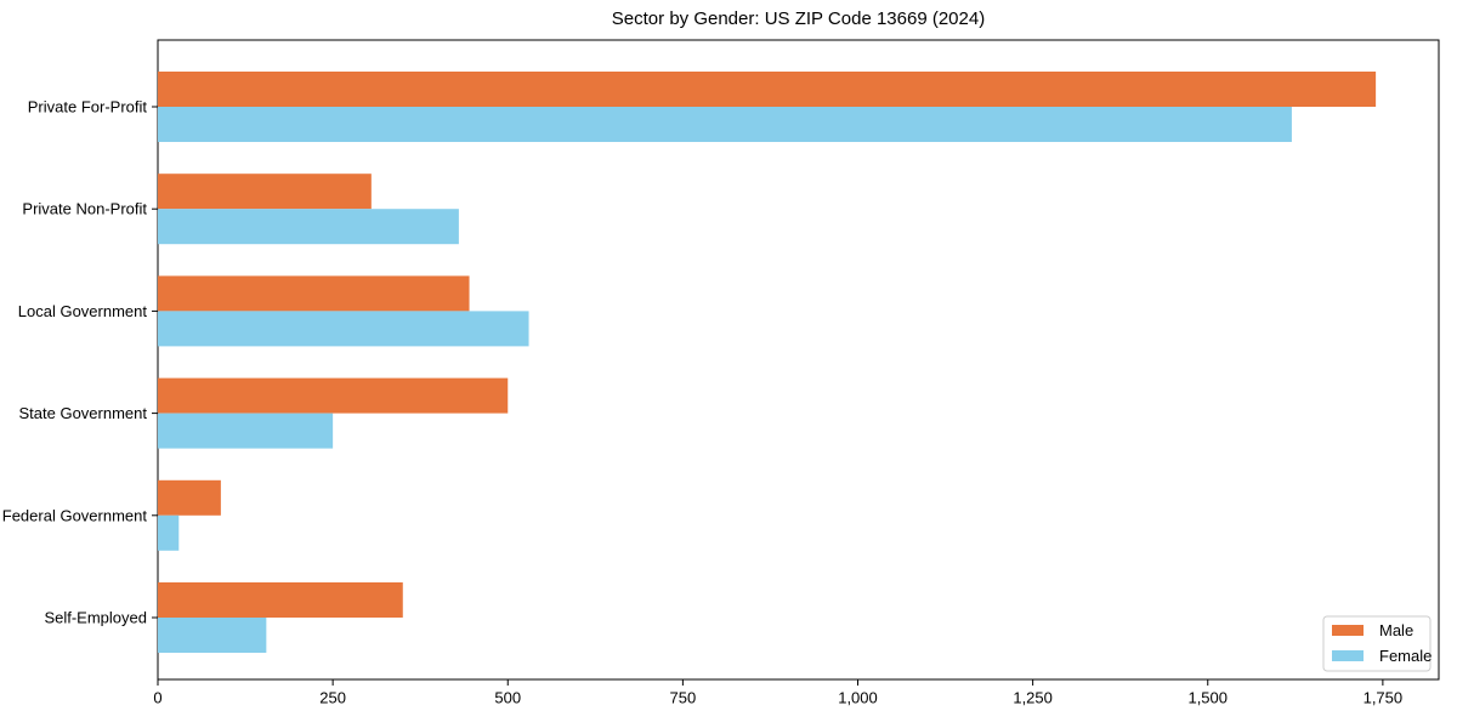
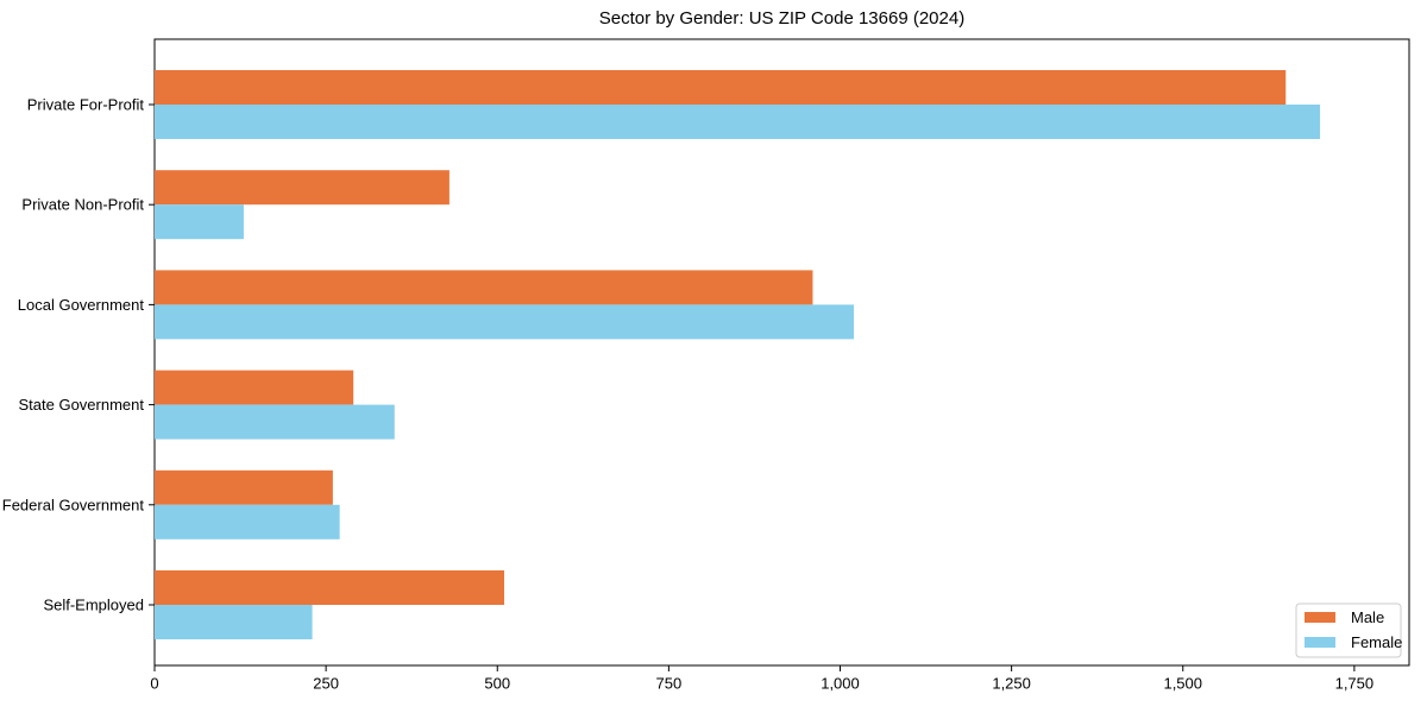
Male/Private For-Profit: 1740 -> 1650
Female/Private For-Profit: 1620 -> 1700
Male/Private Non-Profit: 300 -> 430
Female/Private Non-Profit: 430 -> 130
Male/Local Government: 440 -> 960
Female/Local Government: 530 -> 1020
Male/State Government: 500 -> 290
Female/State Government: 250 -> 350
Male/Federal Government: 90 -> 260
Female/Federal Government: 30 -> 270
Male/Self-Employed: 350 -> 510
Female/Self-Employed: 160 -> 230
